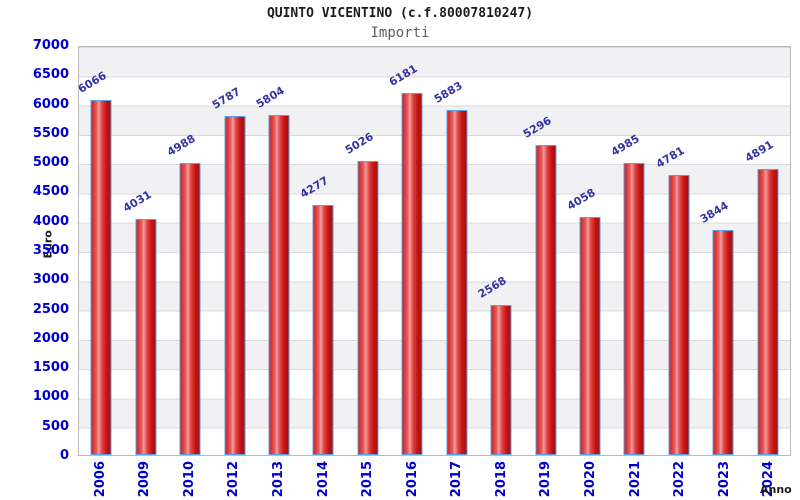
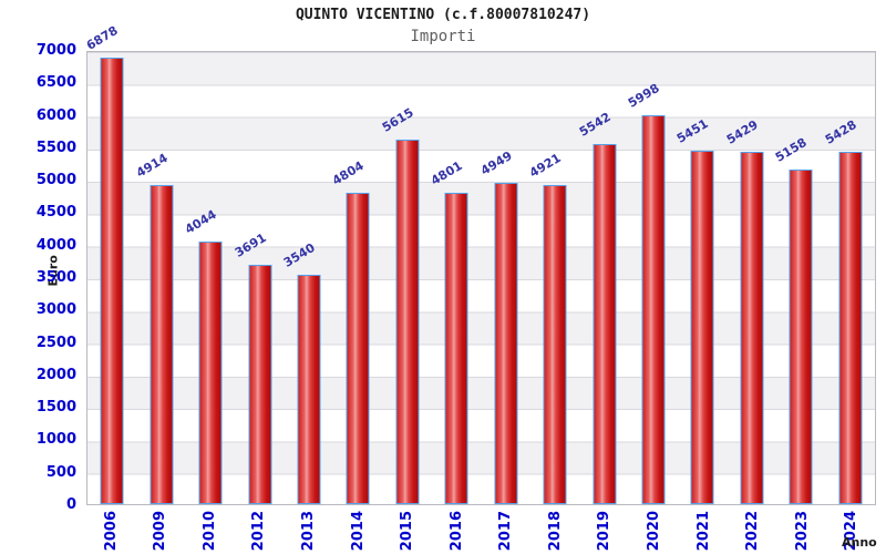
2006: 6066 -> 6878
2009: 4031 -> 4914
2010: 4988 -> 4044
2012: 5787 -> 3691
2013: 5804 -> 3540
2014: 4277 -> 4804
2015: 5026 -> 5615
2016: 6181 -> 4801
2017: 5883 -> 4949
2018: 2568 -> 4921
2019: 5296 -> 5542
2020: 4058 -> 5998
2021: 4985 -> 5451
2022: 4781 -> 5429
2023: 3844 -> 5158
2024: 4891 -> 5428
